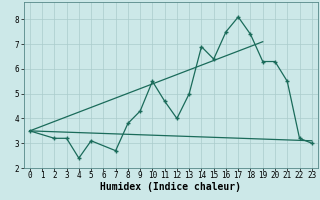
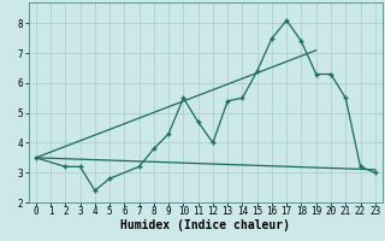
5: 3.1 -> 2.8
7: 2.7 -> 3.2
13: 5.0 -> 5.4
14: 6.9 -> 5.5
